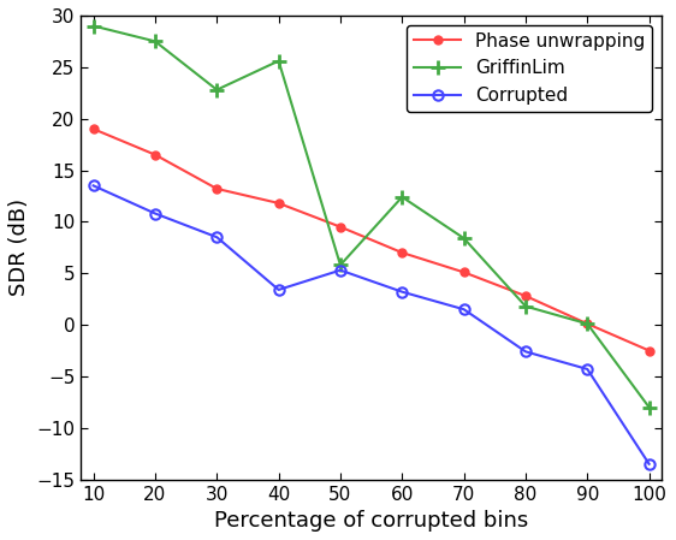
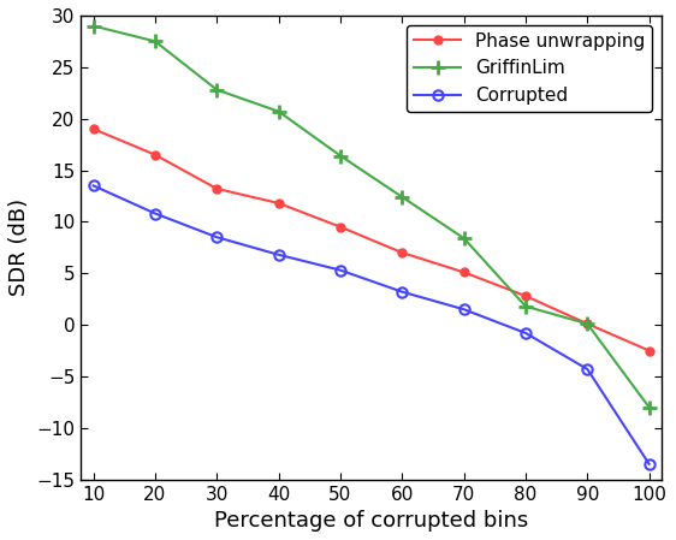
GriffinLim/40: 25.6 -> 20.7
Corrupted/40: 3.4 -> 6.8
GriffinLim/50: 5.8 -> 16.4
Corrupted/80: -2.6 -> -0.8
